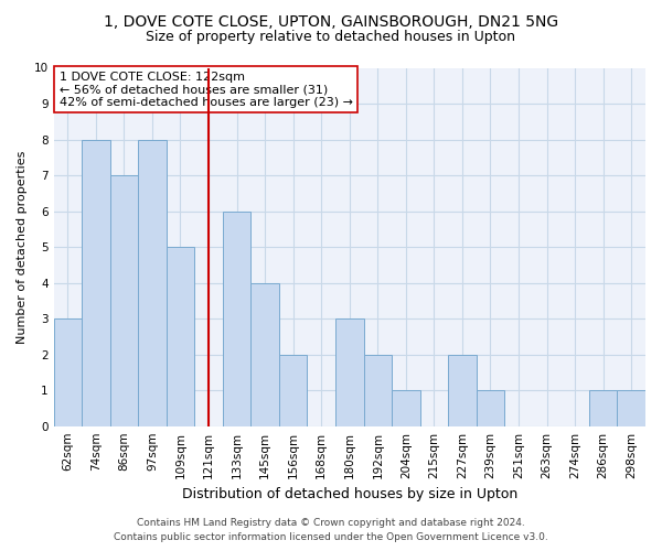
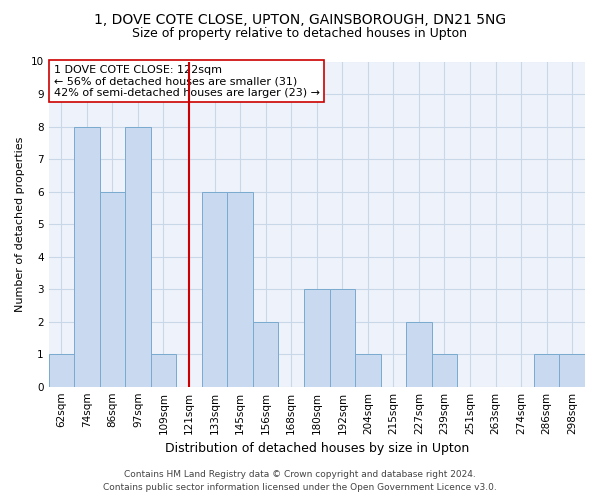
62sqm: 3 -> 1
86sqm: 7 -> 6
109sqm: 5 -> 1
145sqm: 4 -> 6
192sqm: 2 -> 3
